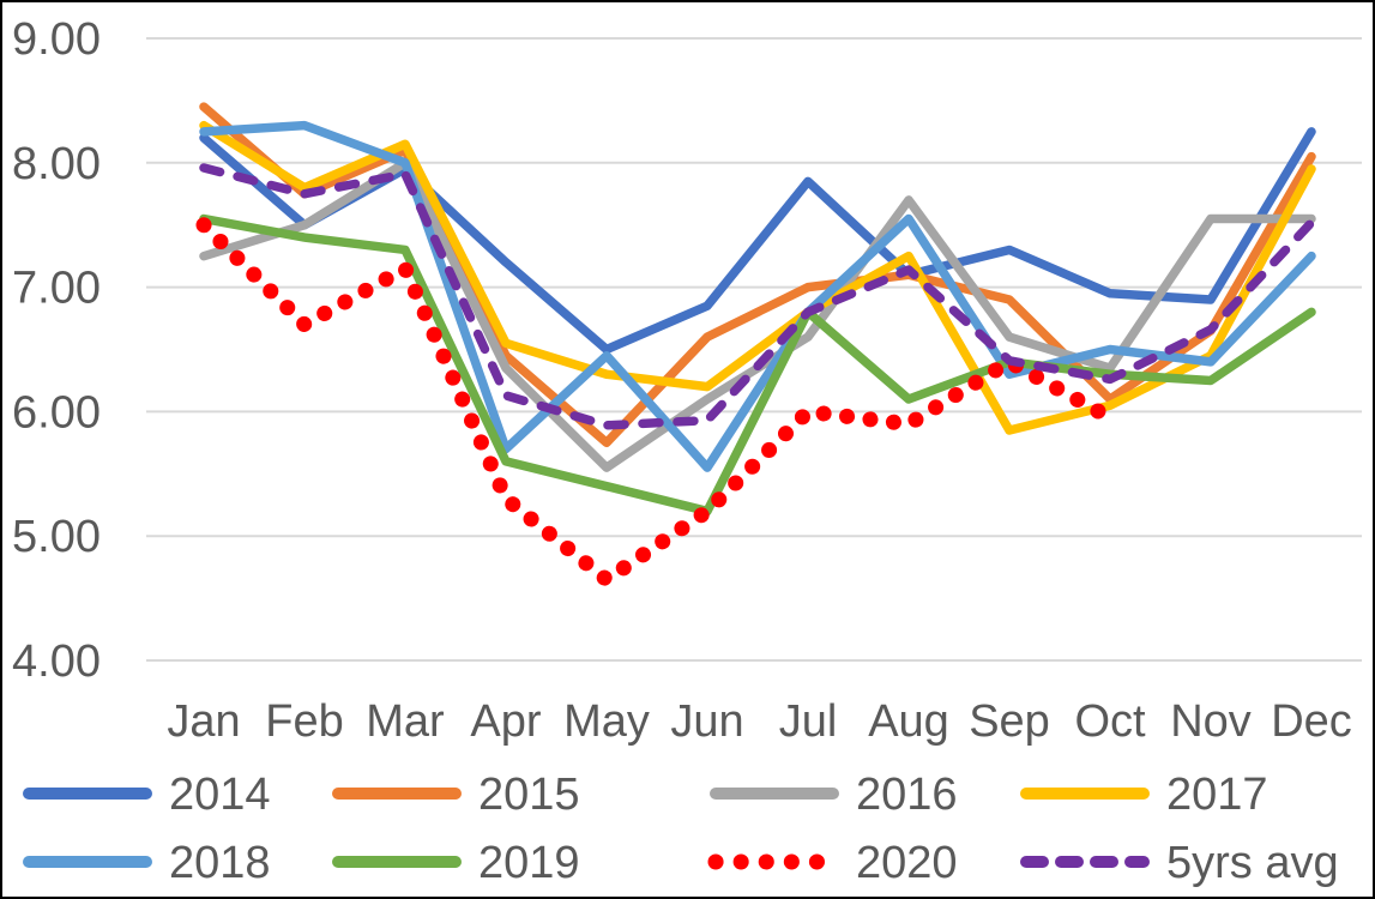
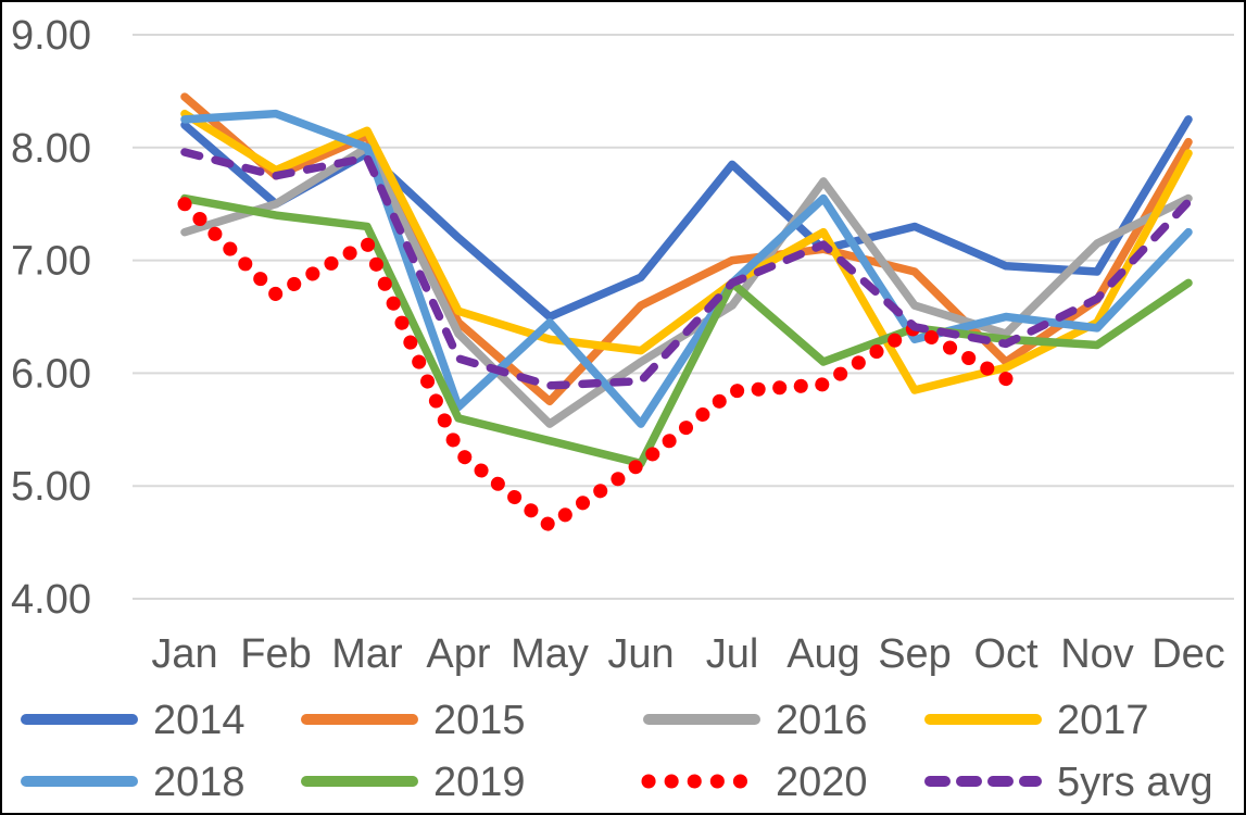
2020/Jul: 6.00 -> 5.84
2016/Nov: 7.55 -> 7.15
